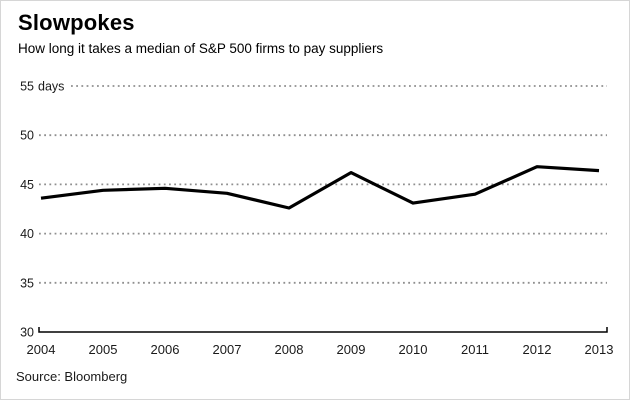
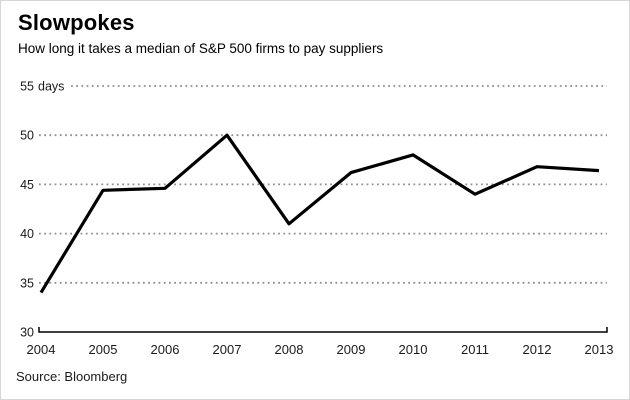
2004: 44 -> 34
2007: 44 -> 50
2008: 43 -> 41
2010: 43 -> 48
